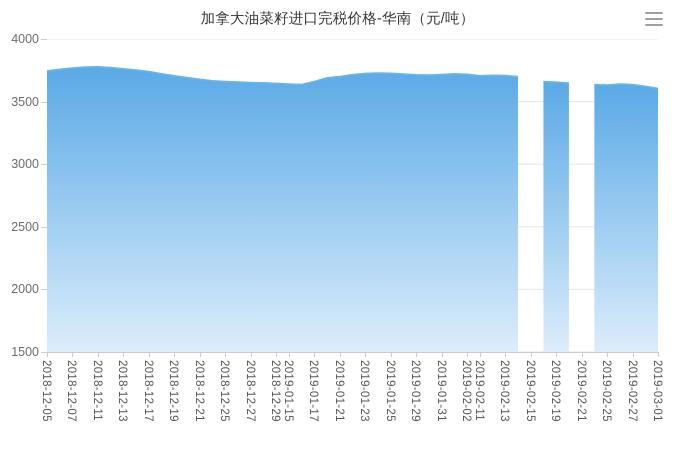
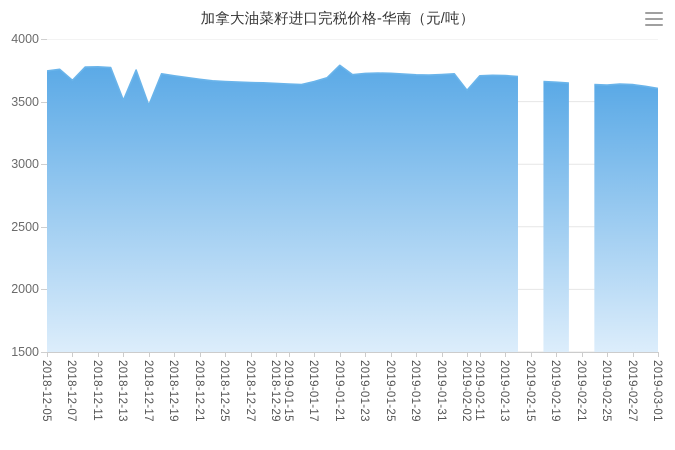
2018-12-07: 3770 -> 3670
2018-12-13: 3760 -> 3510
2018-12-17: 3740 -> 3470
2019-01-21: 3700 -> 3790
2019-02-02: 3720 -> 3590
